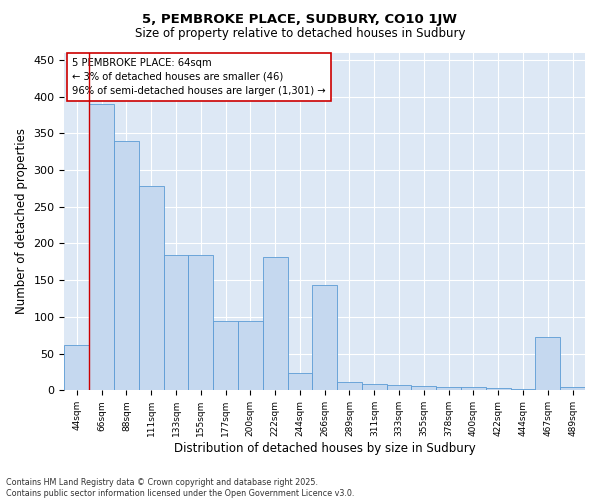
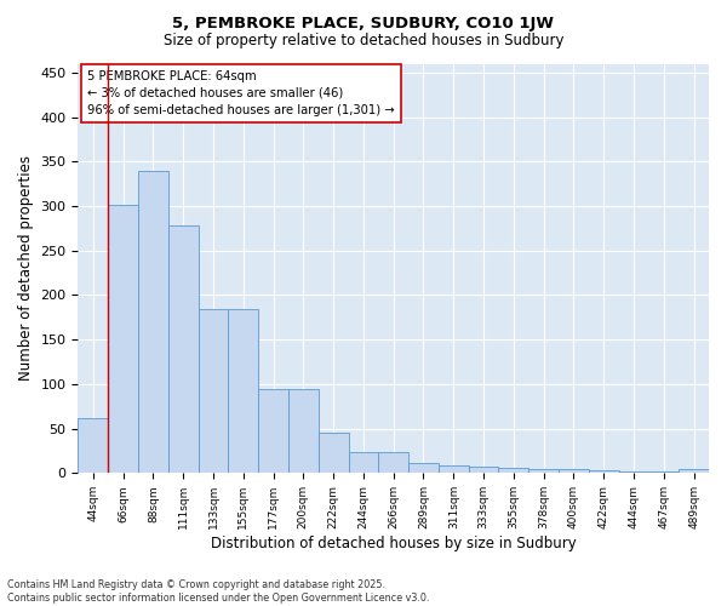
66sqm: 390 -> 302
222sqm: 182 -> 45
266sqm: 144 -> 23
467sqm: 72 -> 2
